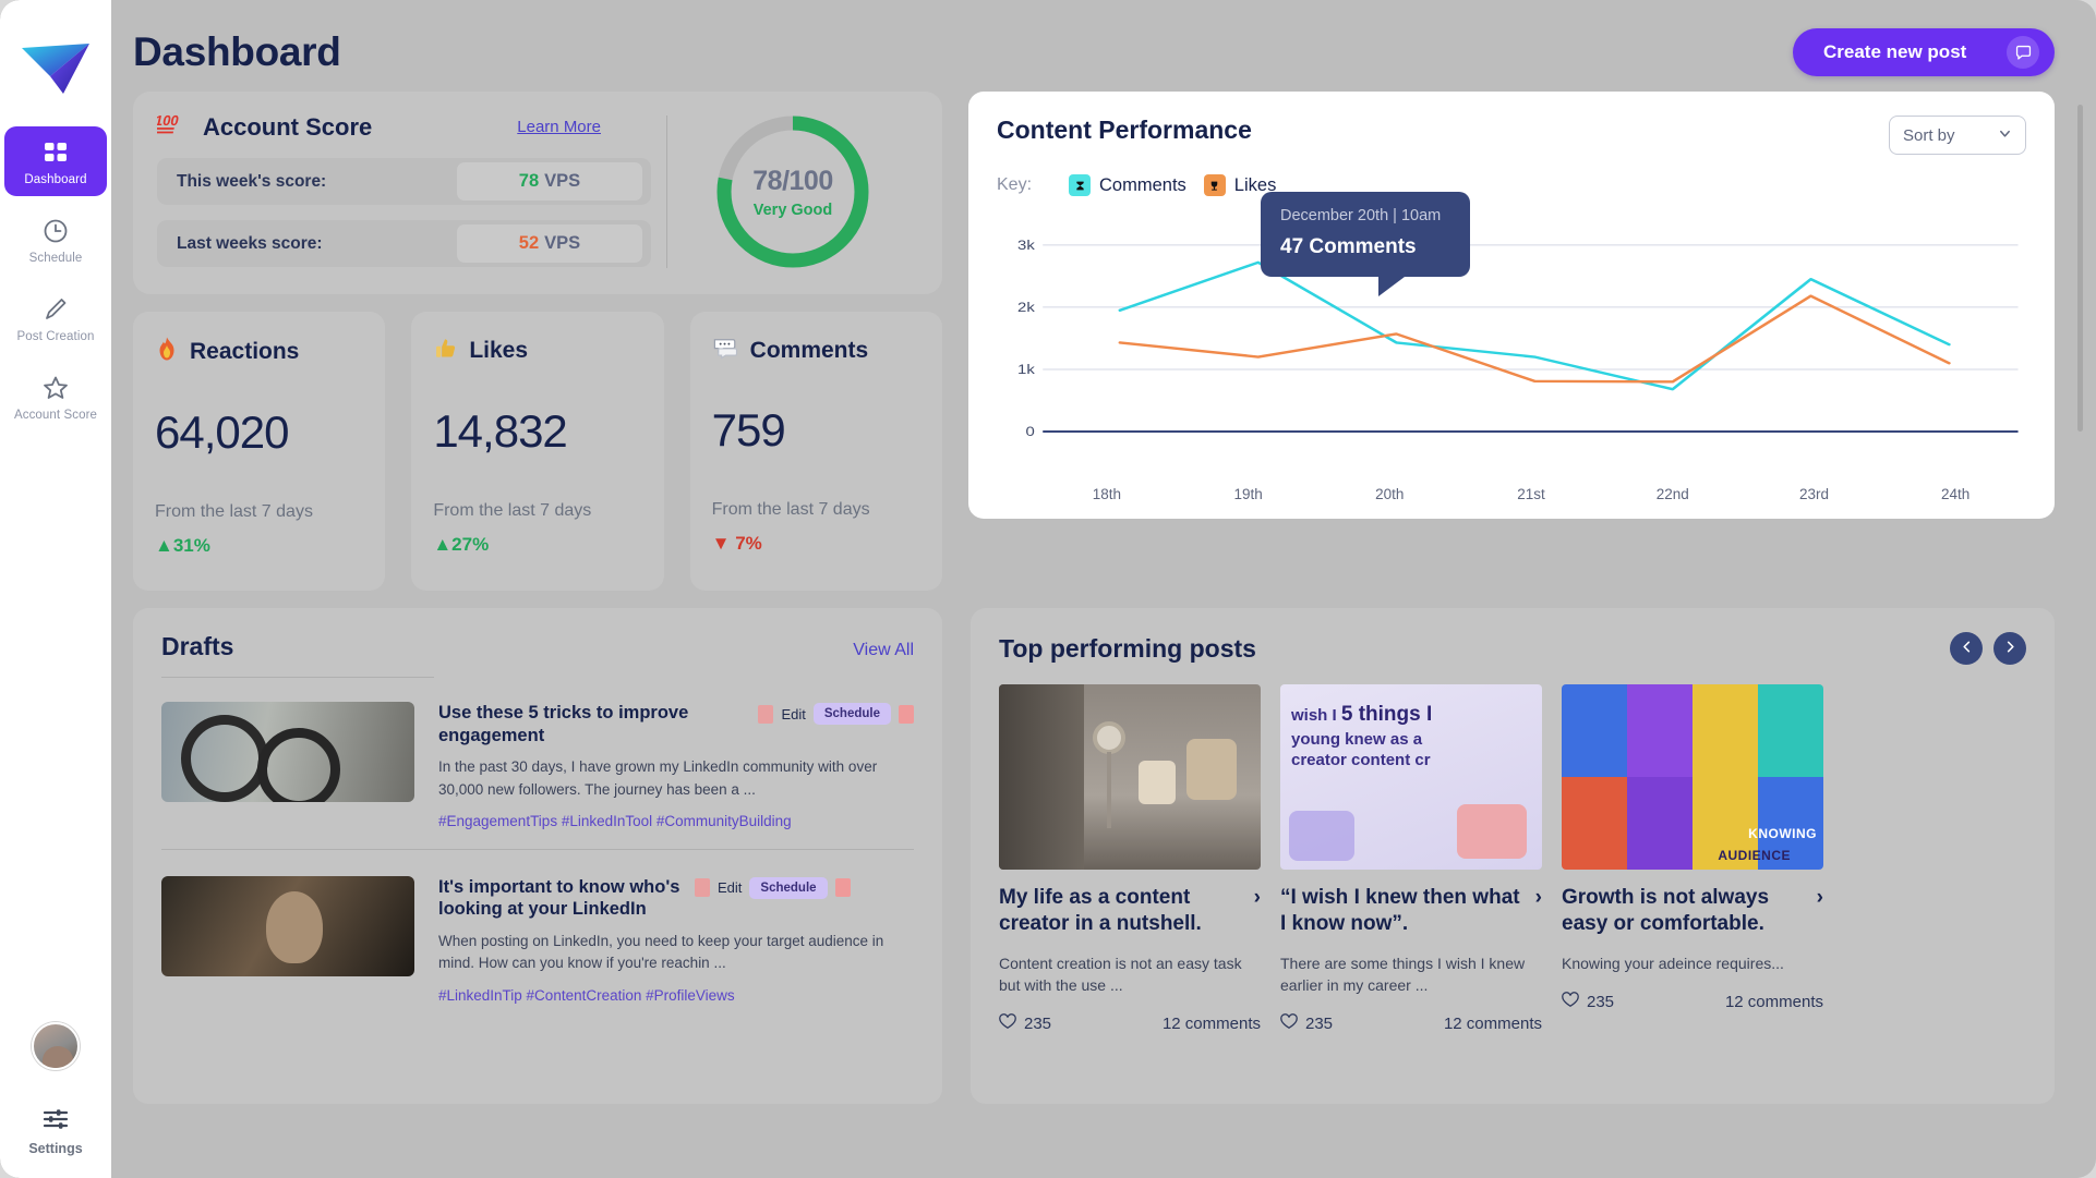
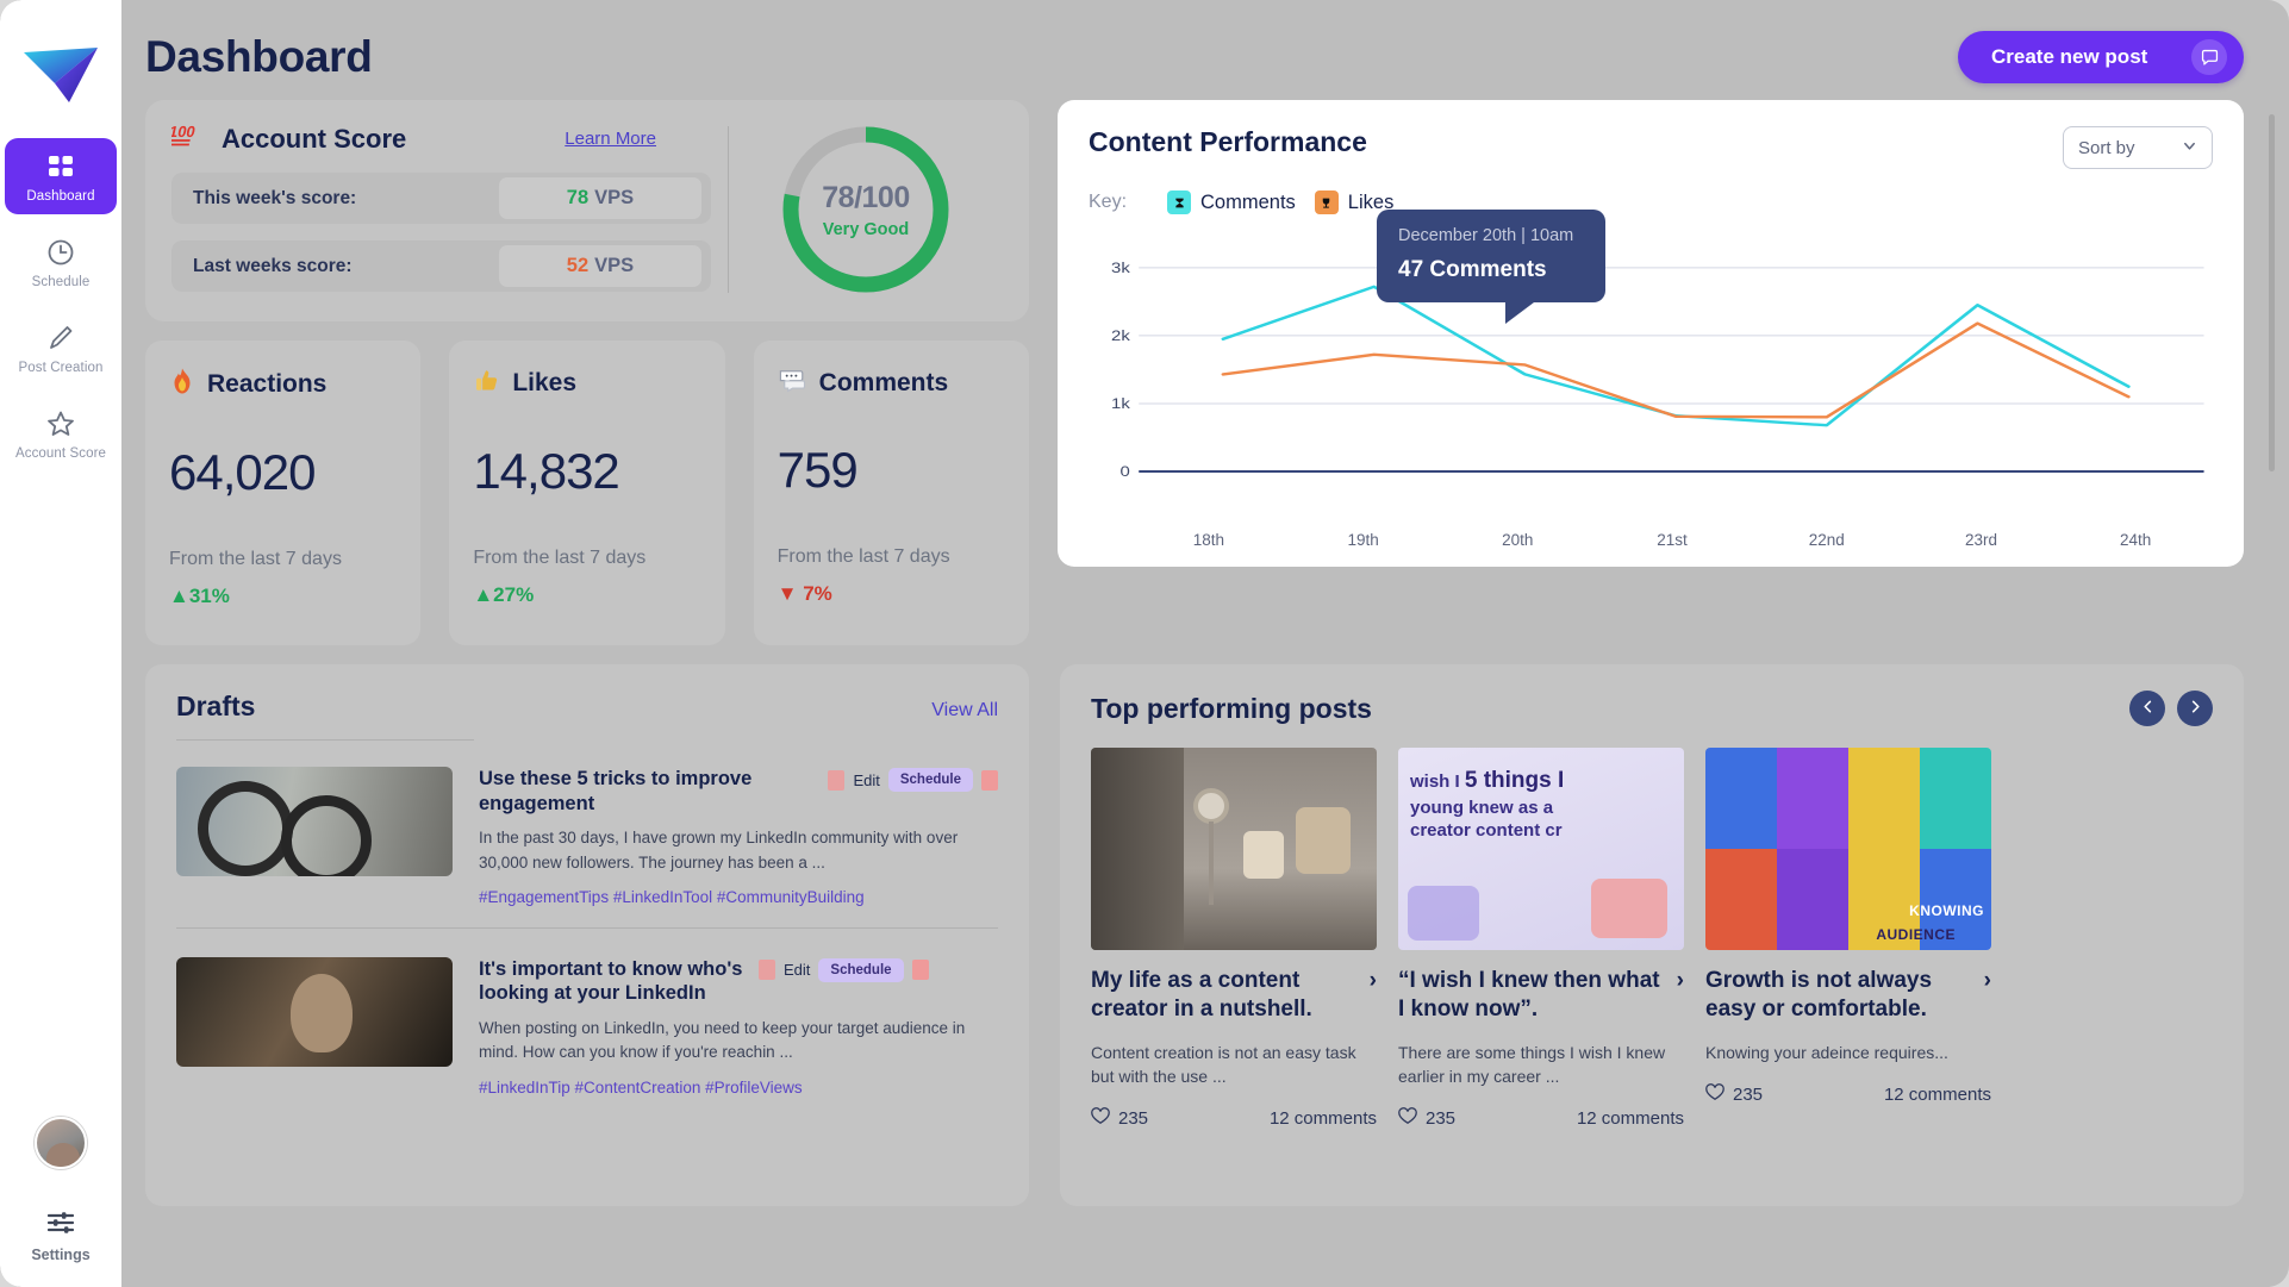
Likes/19th: 1.2k -> 1.7k
Comments/21st: 1.2k -> 0.8k
Comments/24th: 1.4k -> 1.2k
